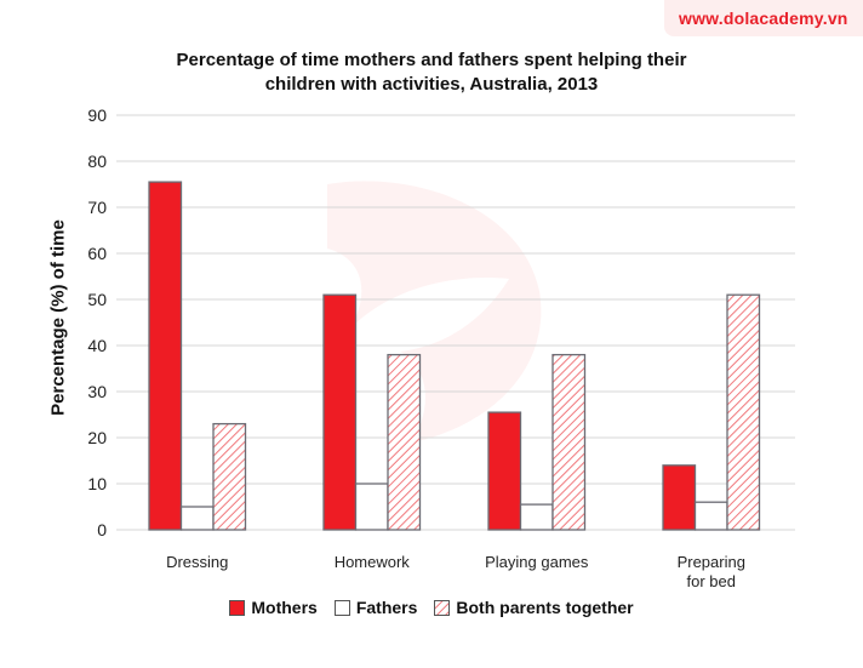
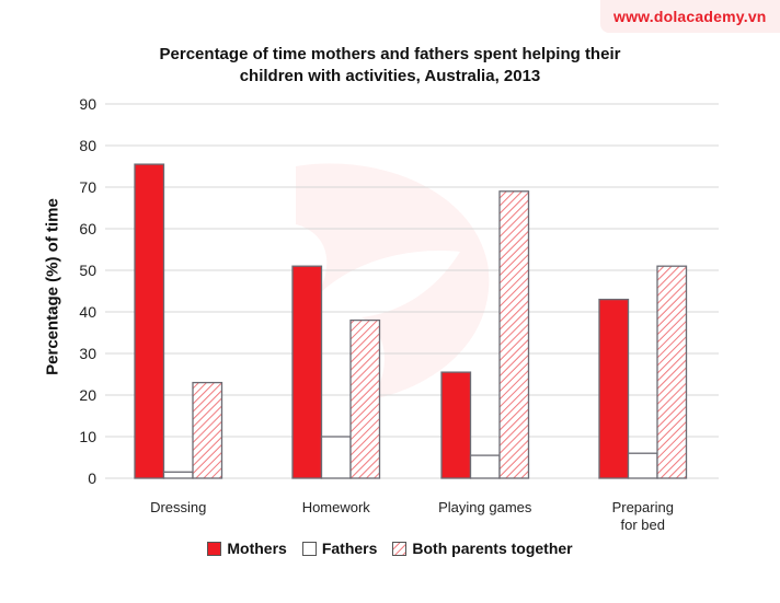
Fathers/Dressing: 5 -> 2
Both parents together/Playing games: 38 -> 69
Mothers/Preparing for bed: 14 -> 43
